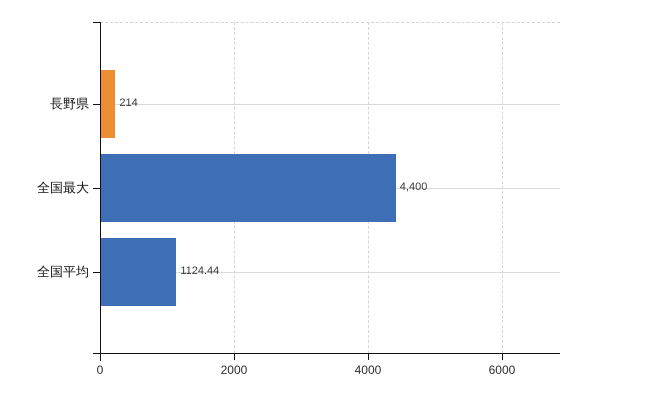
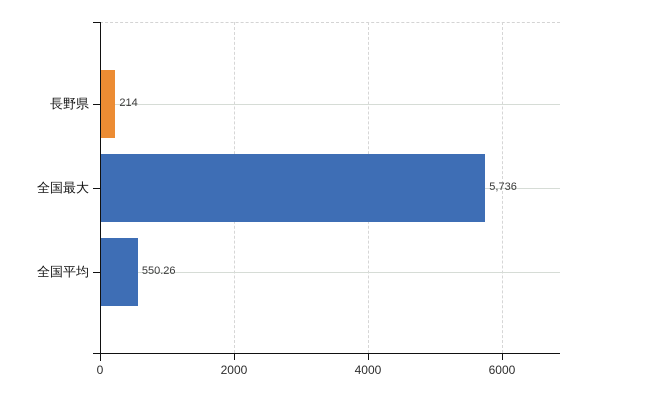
全国最大: 4,400 -> 5,736
全国平均: 1124.44 -> 550.26
